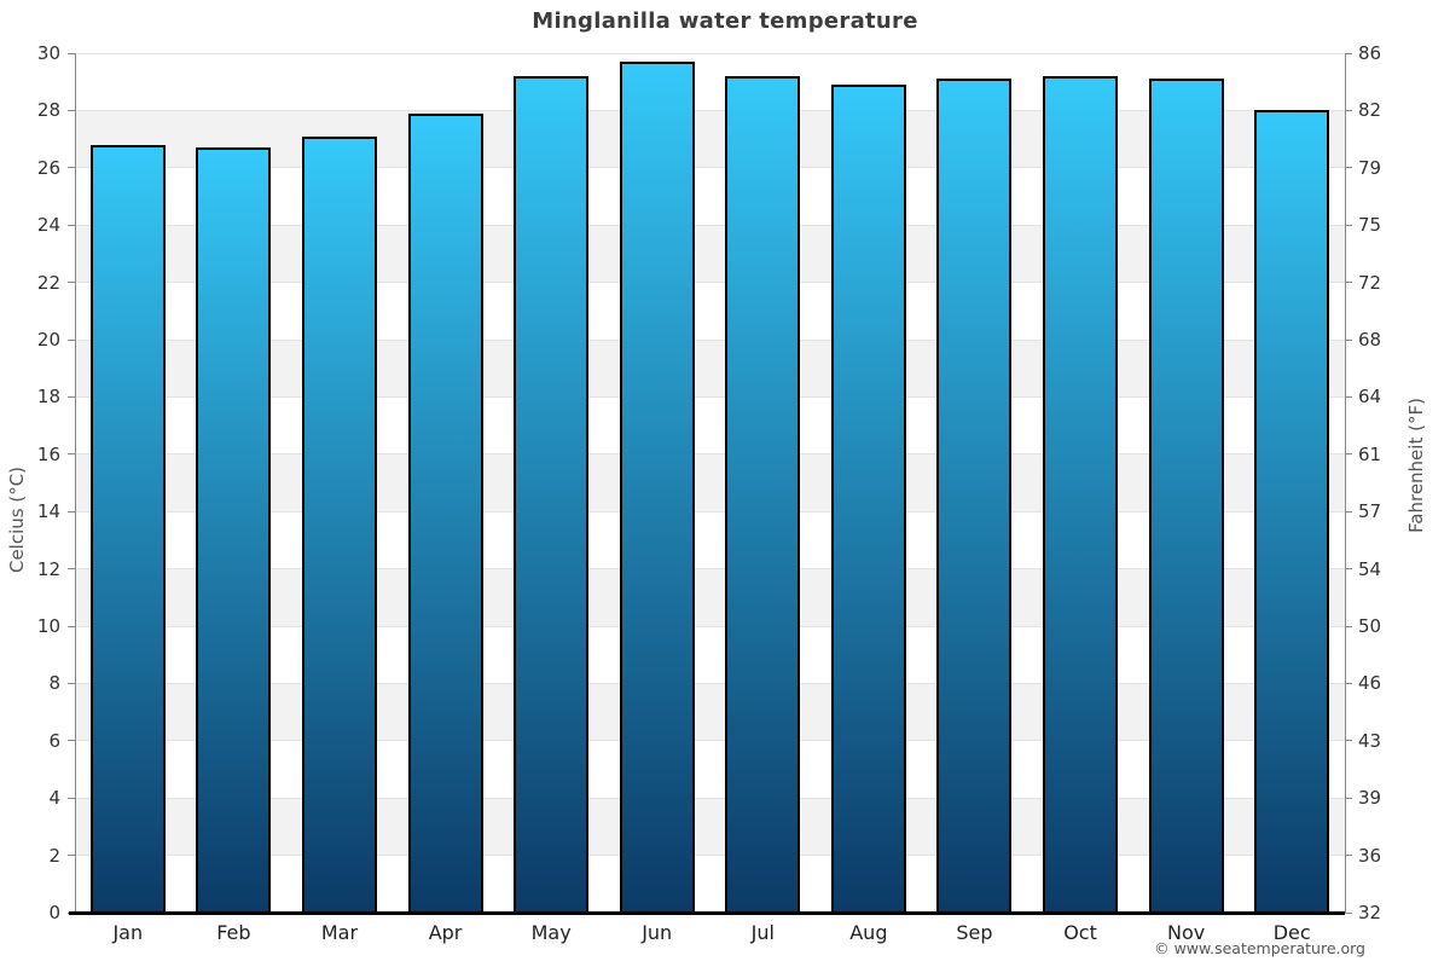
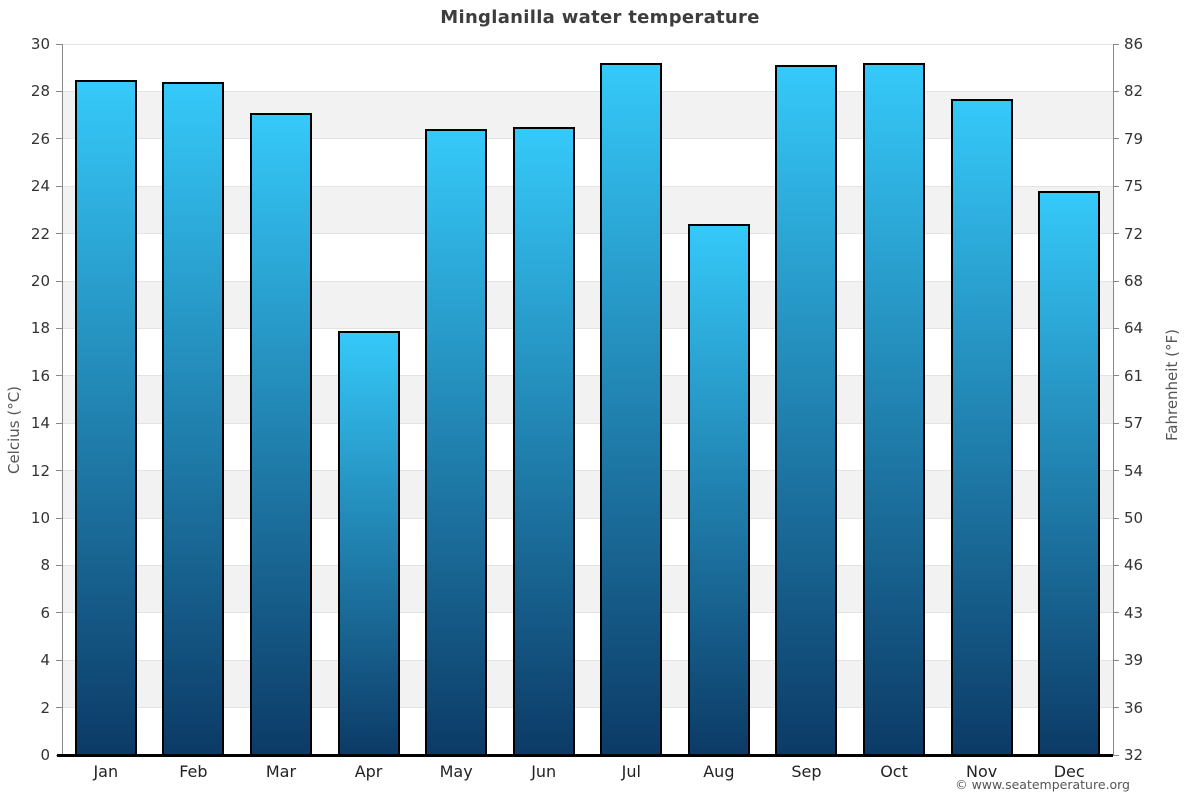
Jan: 26.8 -> 28.5
Feb: 26.7 -> 28.4
Apr: 27.9 -> 17.9
May: 29.2 -> 26.4
Jun: 29.7 -> 26.5
Aug: 28.9 -> 22.4
Nov: 29.1 -> 27.7
Dec: 28.0 -> 23.8
